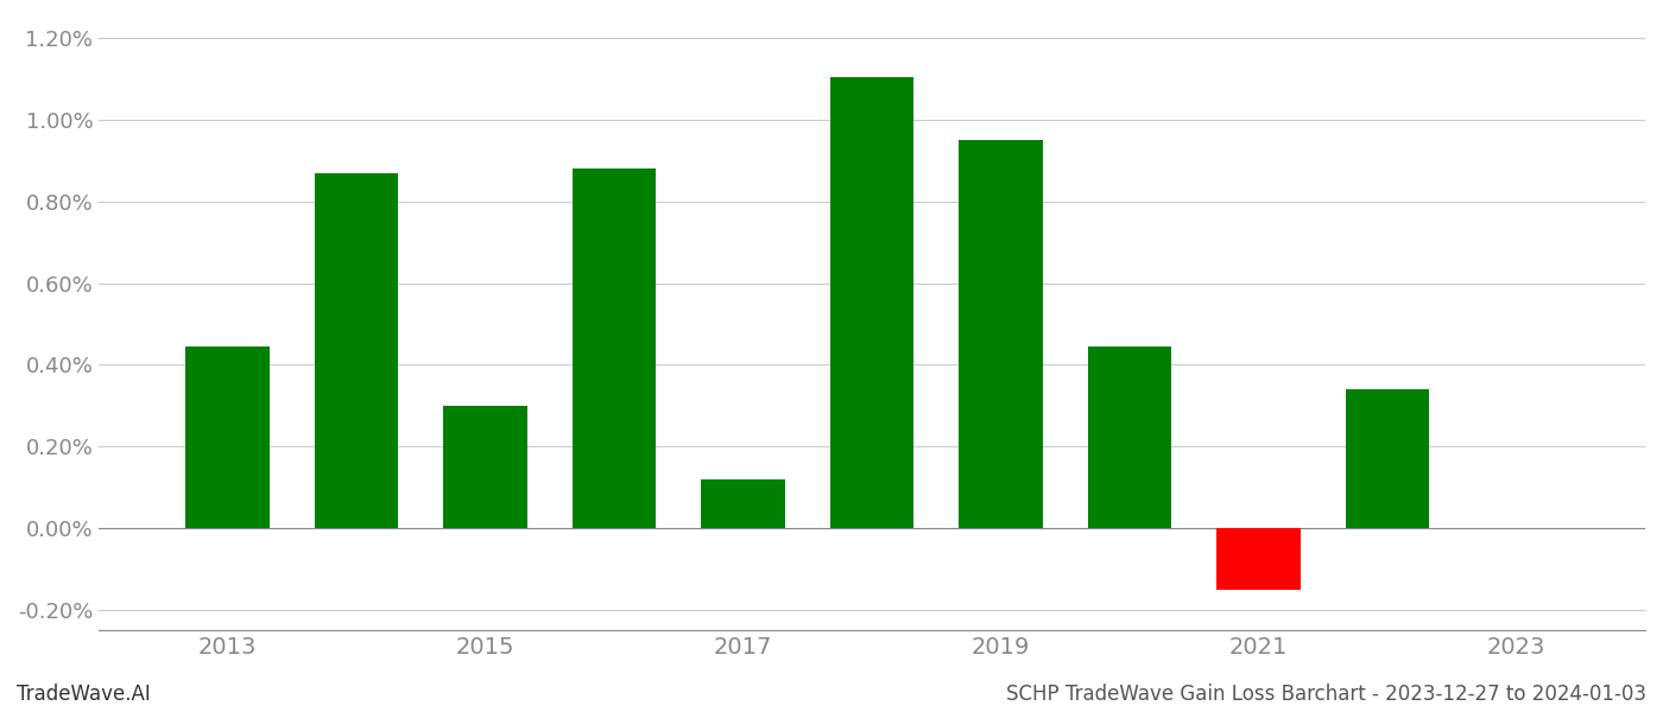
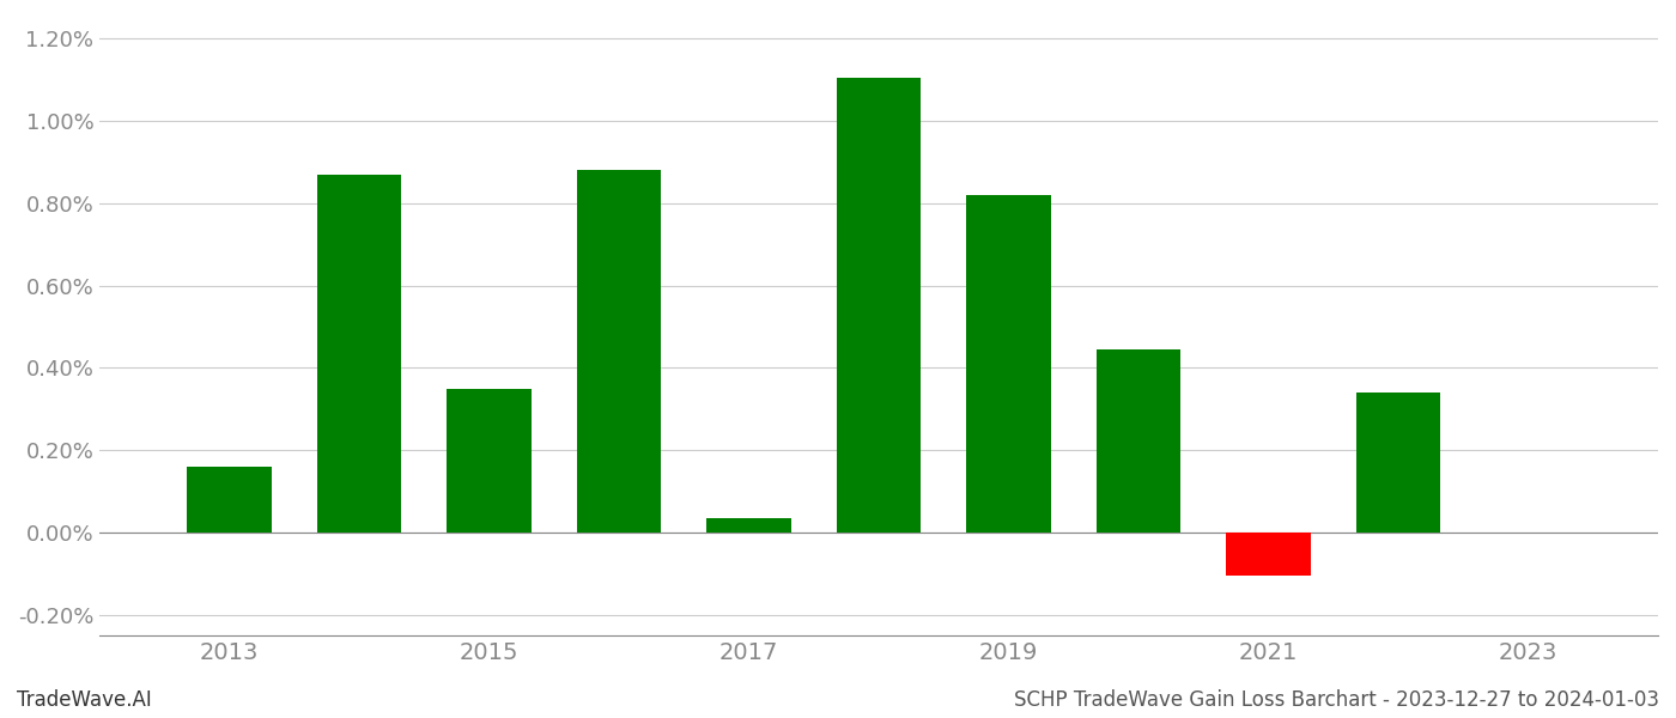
2013: 0.445% -> 0.160%
2015: 0.300% -> 0.350%
2017: 0.120% -> 0.035%
2019: 0.950% -> 0.820%
2021: -0.150% -> -0.105%
